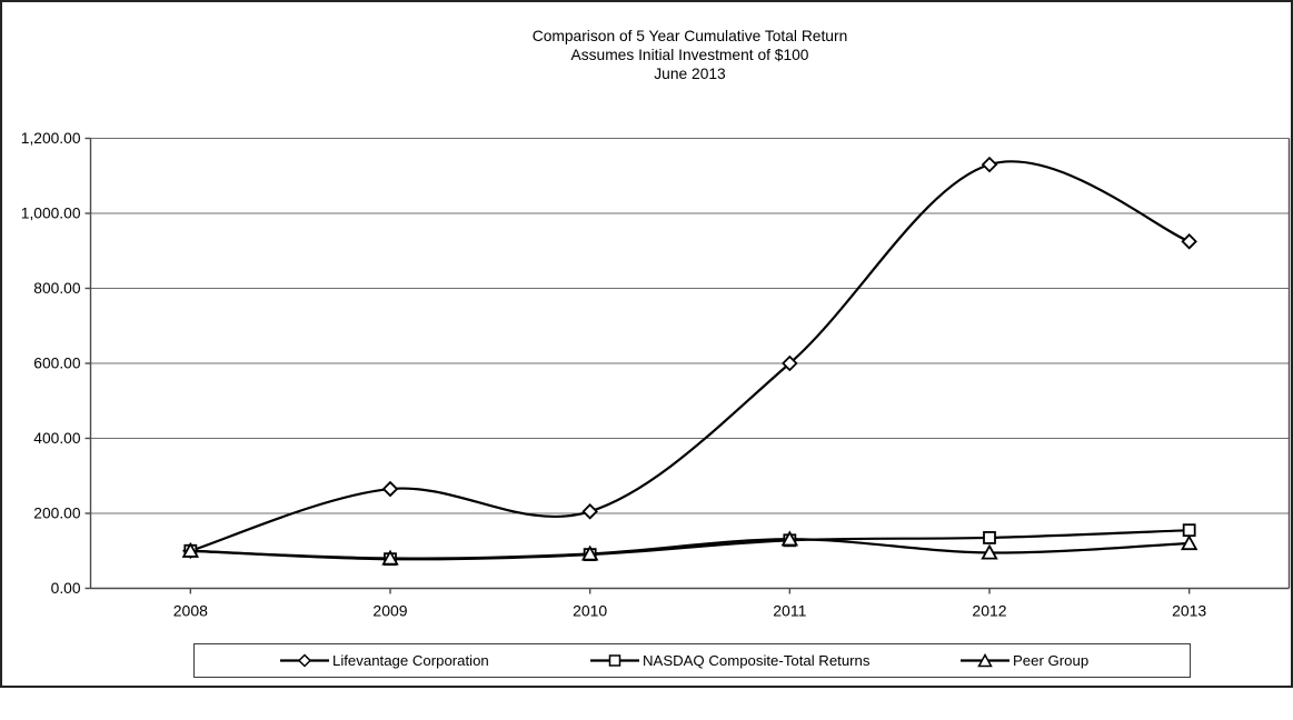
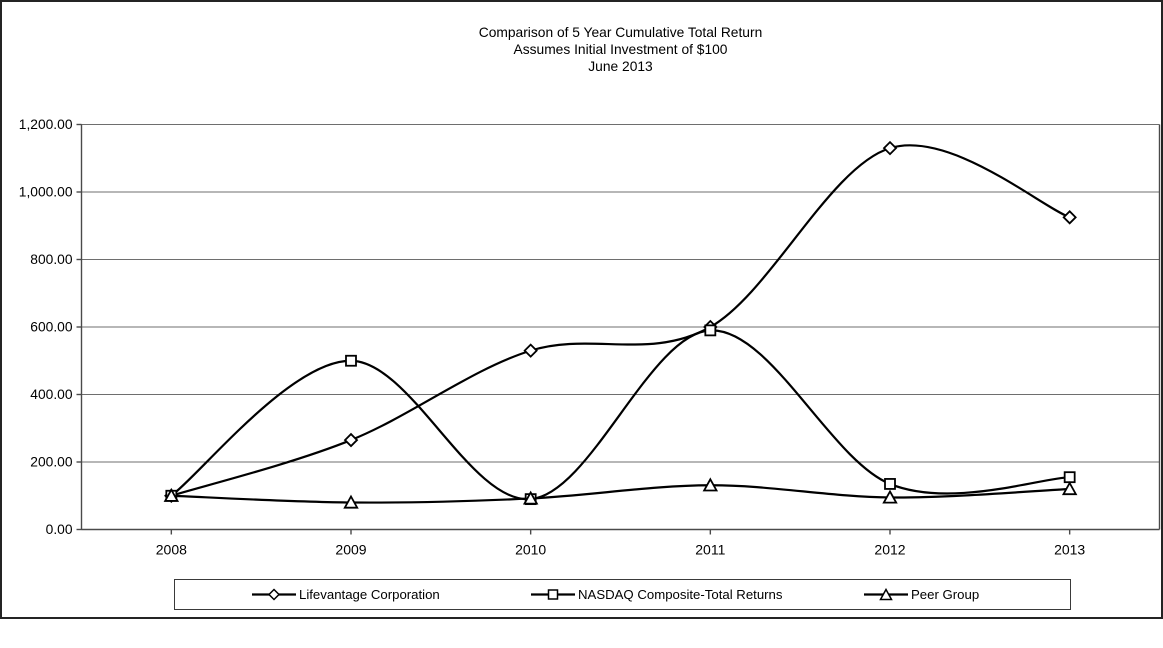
NASDAQ Composite-Total Returns/2009: 80 -> 500
Lifevantage Corporation/2010: 200 -> 530
NASDAQ Composite-Total Returns/2011: 130 -> 590
